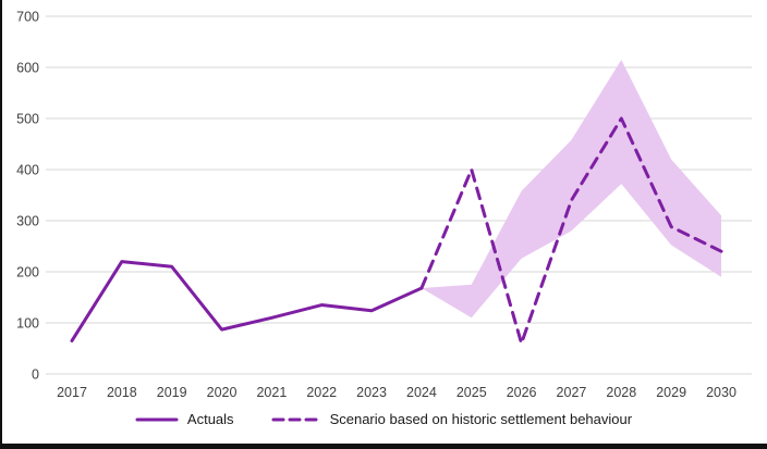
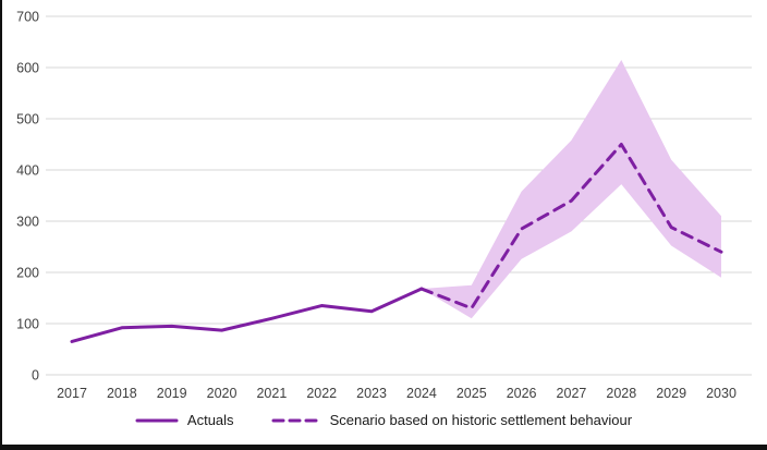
Actuals/2018: 220 -> 90
Actuals/2019: 210 -> 100
Scenario based on historic settlement behaviour/2025: 400 -> 130
Scenario based on historic settlement behaviour/2026: 60 -> 280
Scenario based on historic settlement behaviour/2028: 500 -> 450
